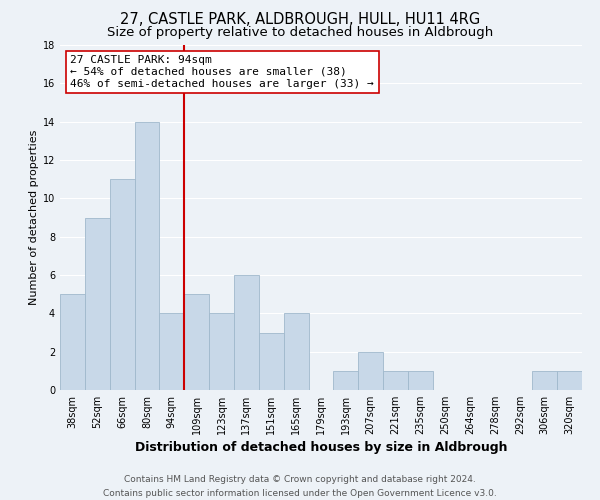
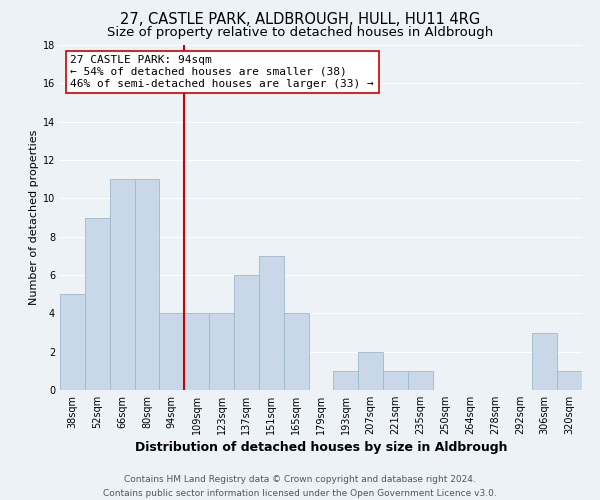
80sqm: 14 -> 11
109sqm: 5 -> 4
151sqm: 3 -> 7
306sqm: 1 -> 3
